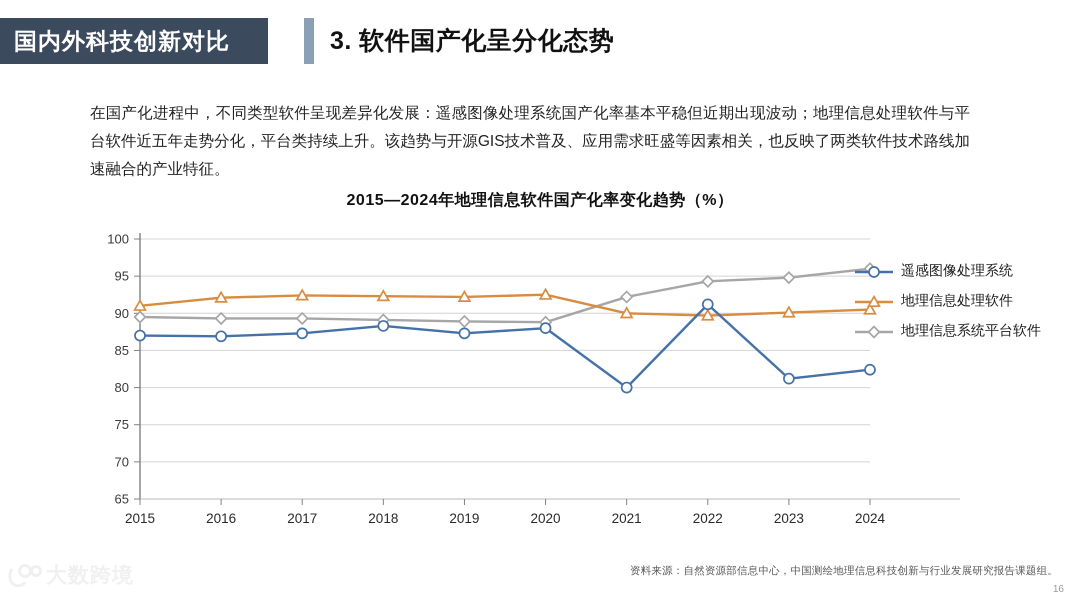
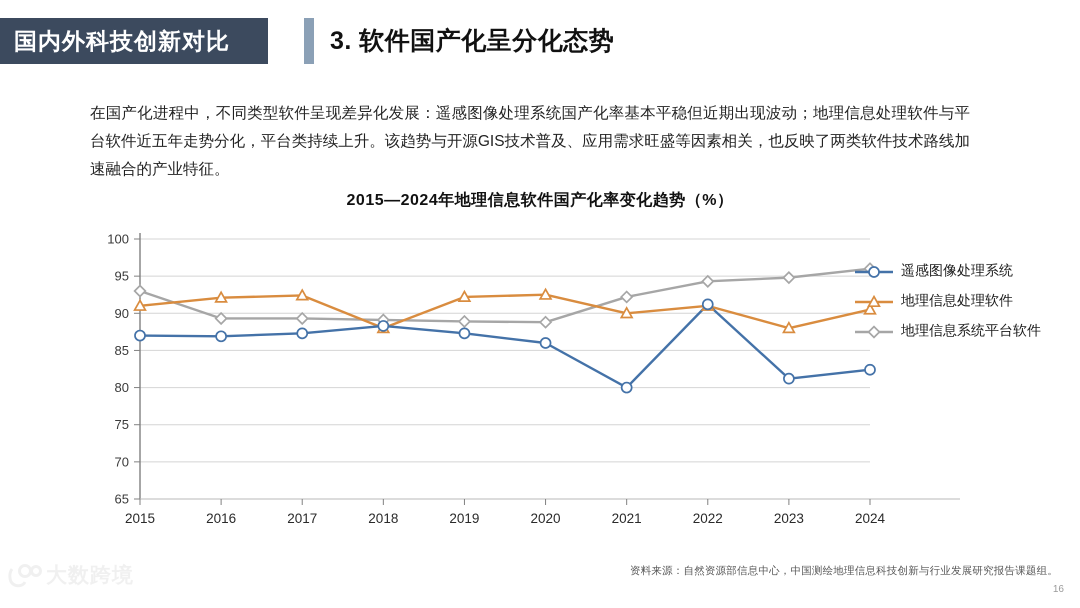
地理信息系统平台软件/2015: 90 -> 93
地理信息处理软件/2018: 92 -> 88
遥感图像处理系统/2020: 88 -> 86
地理信息处理软件/2022: 90 -> 91
地理信息处理软件/2023: 90 -> 88
